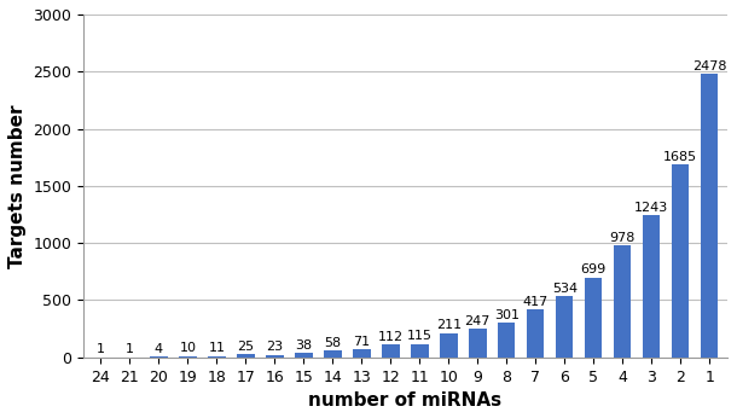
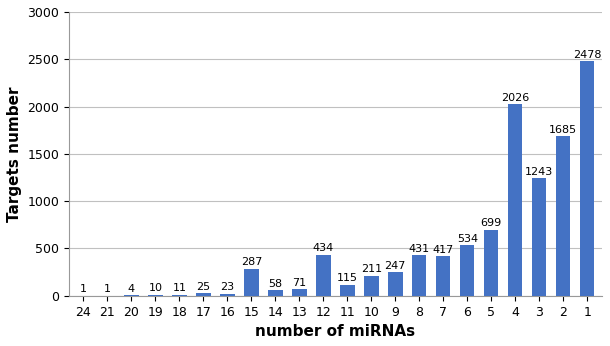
15: 38 -> 287
12: 112 -> 434
8: 301 -> 431
4: 978 -> 2026
